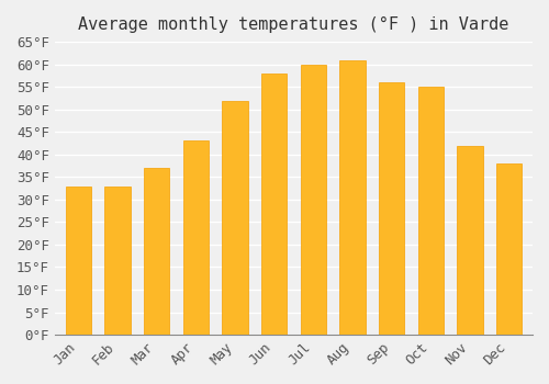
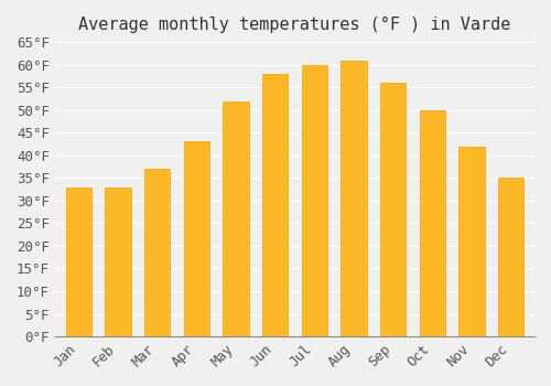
Oct: 55°F -> 50°F
Dec: 38°F -> 35°F
